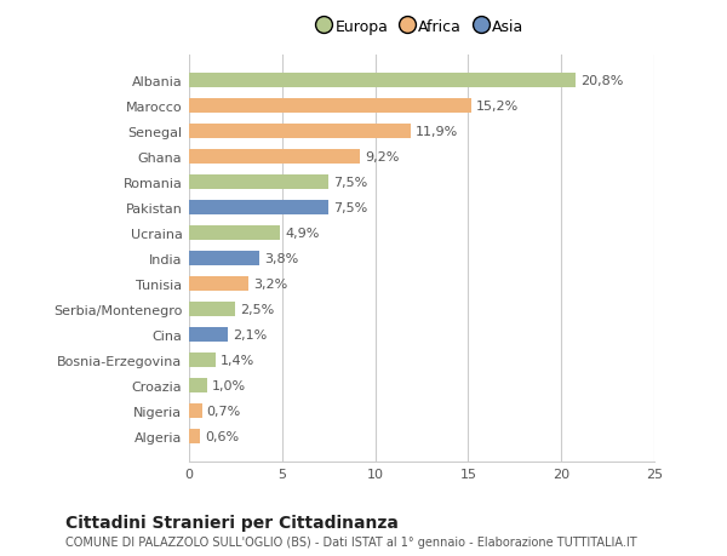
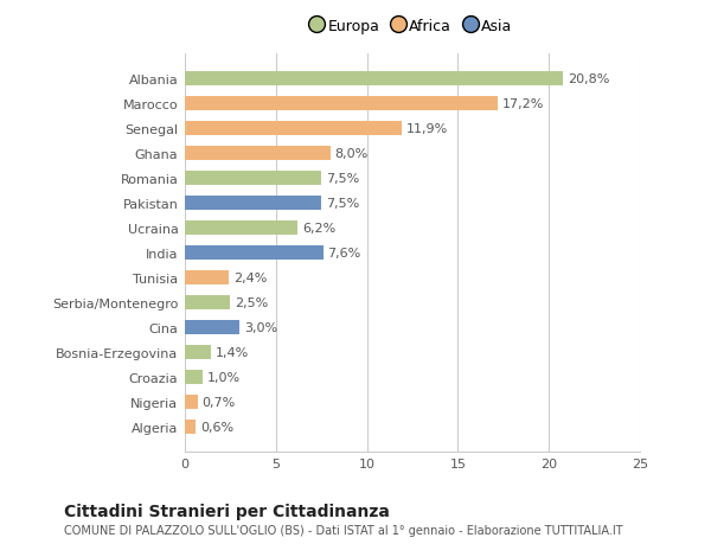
Marocco: 15,2% -> 17,2%
Ghana: 9,2% -> 8,0%
Ucraina: 4,9% -> 6,2%
India: 3,8% -> 7,6%
Tunisia: 3,2% -> 2,4%
Cina: 2,1% -> 3,0%
